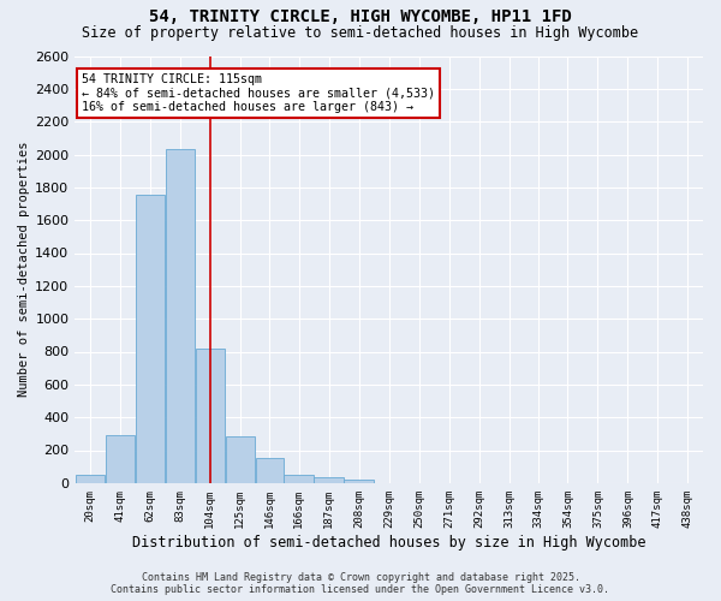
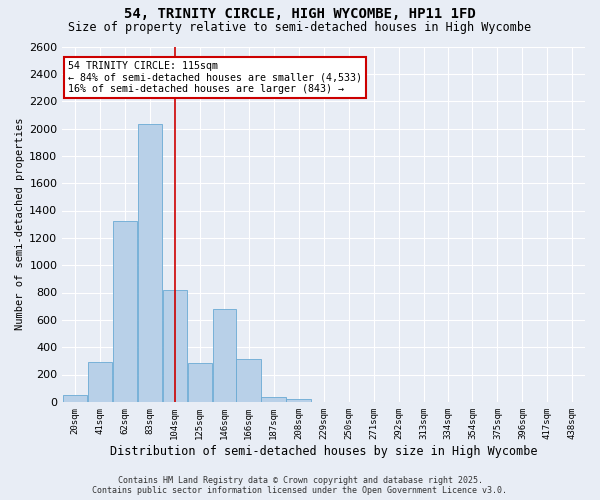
62sqm: 1760 -> 1320
146sqm: 150 -> 680
166sqm: 50 -> 310
